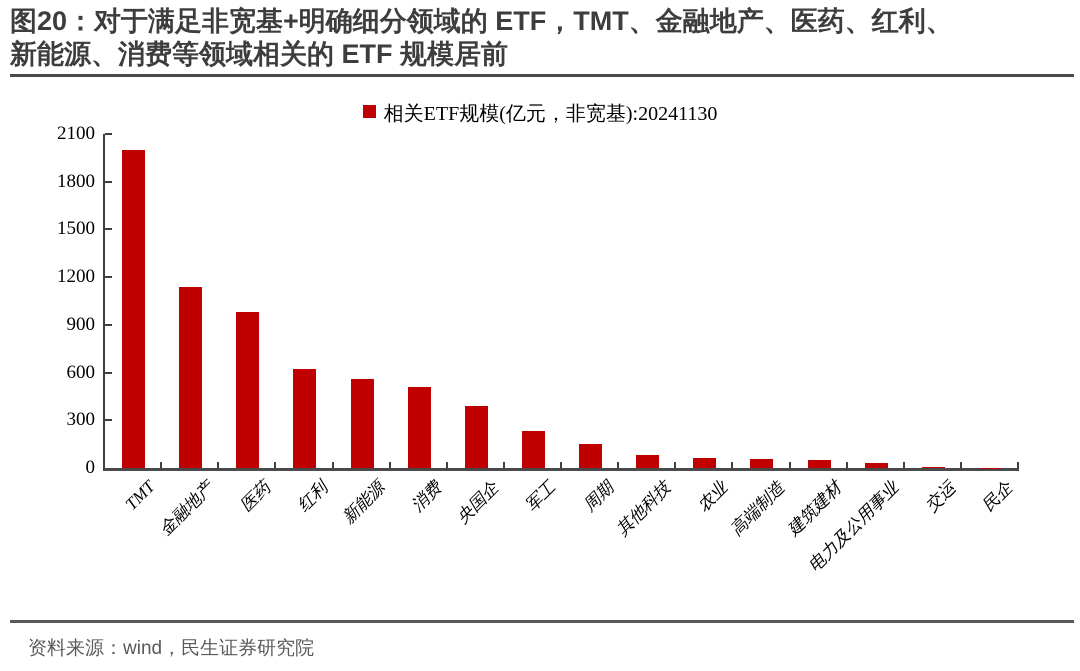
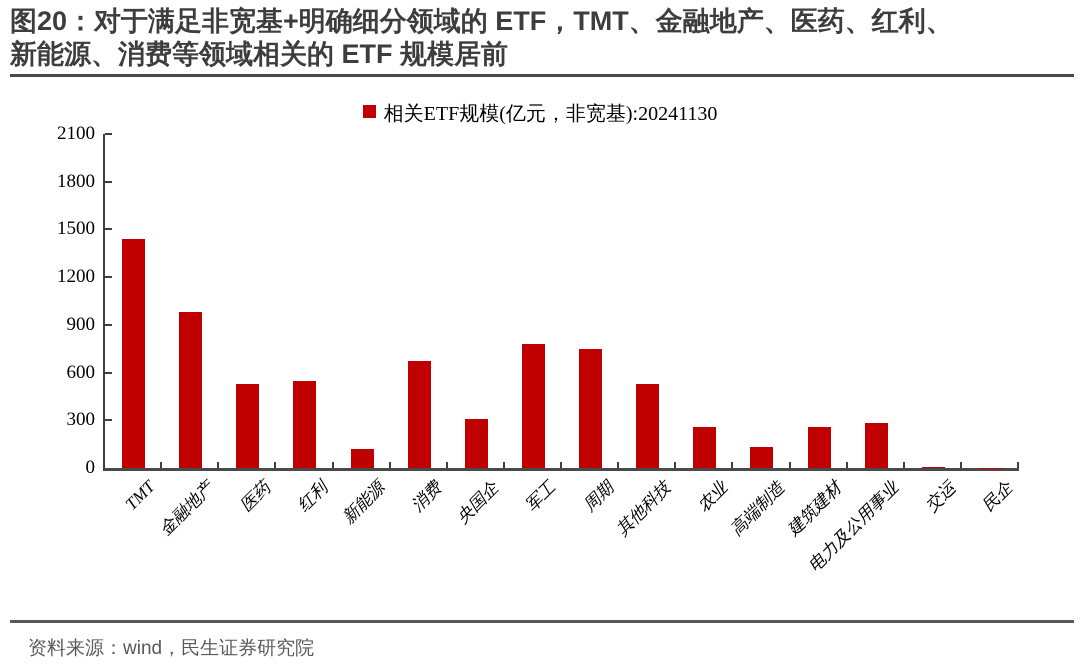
TMT: 2000 -> 1440
金融地产: 1140 -> 980
医药: 980 -> 530
红利: 620 -> 550
新能源: 560 -> 120
消费: 510 -> 670
央国企: 390 -> 310
军工: 230 -> 780
周期: 150 -> 750
其他科技: 80 -> 530
农业: 60 -> 260
高端制造: 60 -> 130
建筑建材: 50 -> 260
电力及公用事业: 30 -> 280
